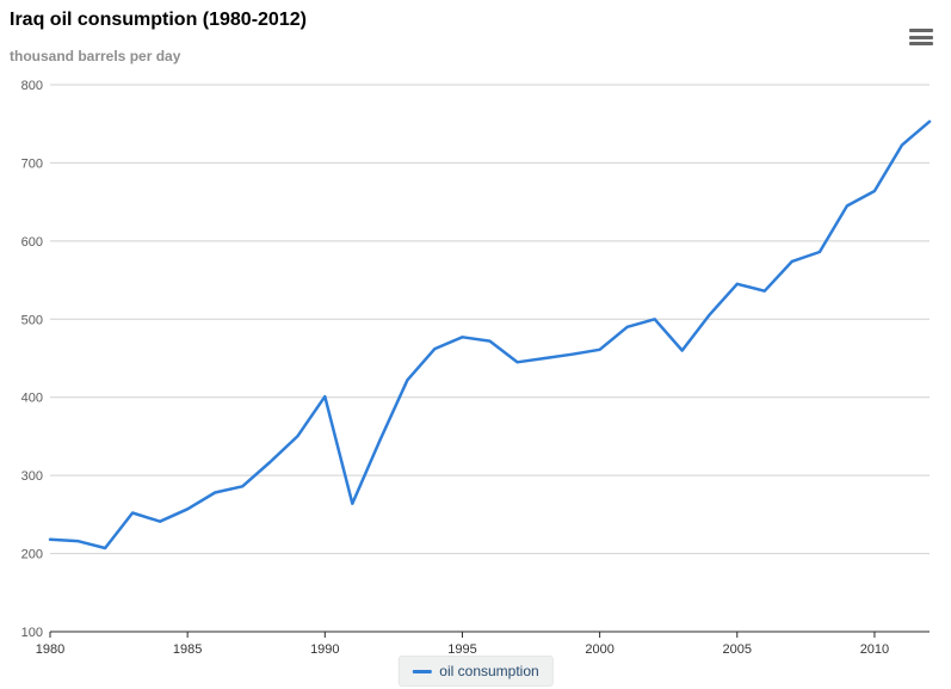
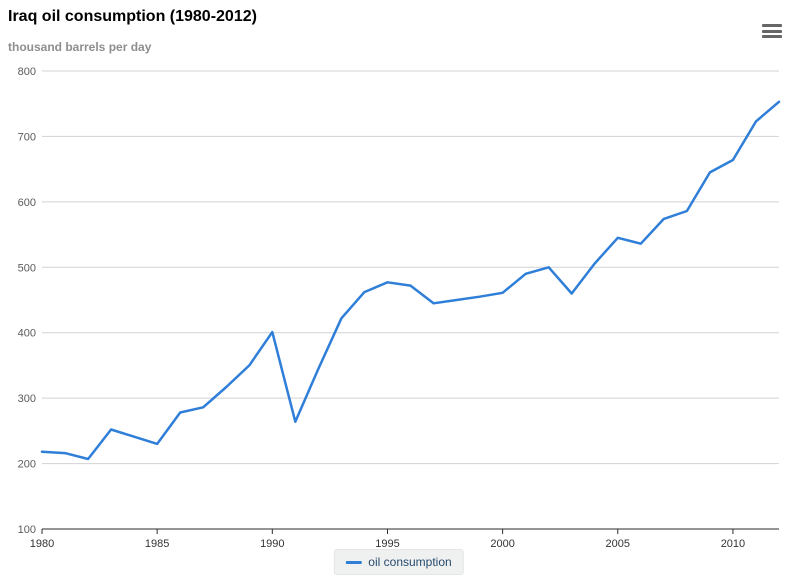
1985: 260 -> 230
